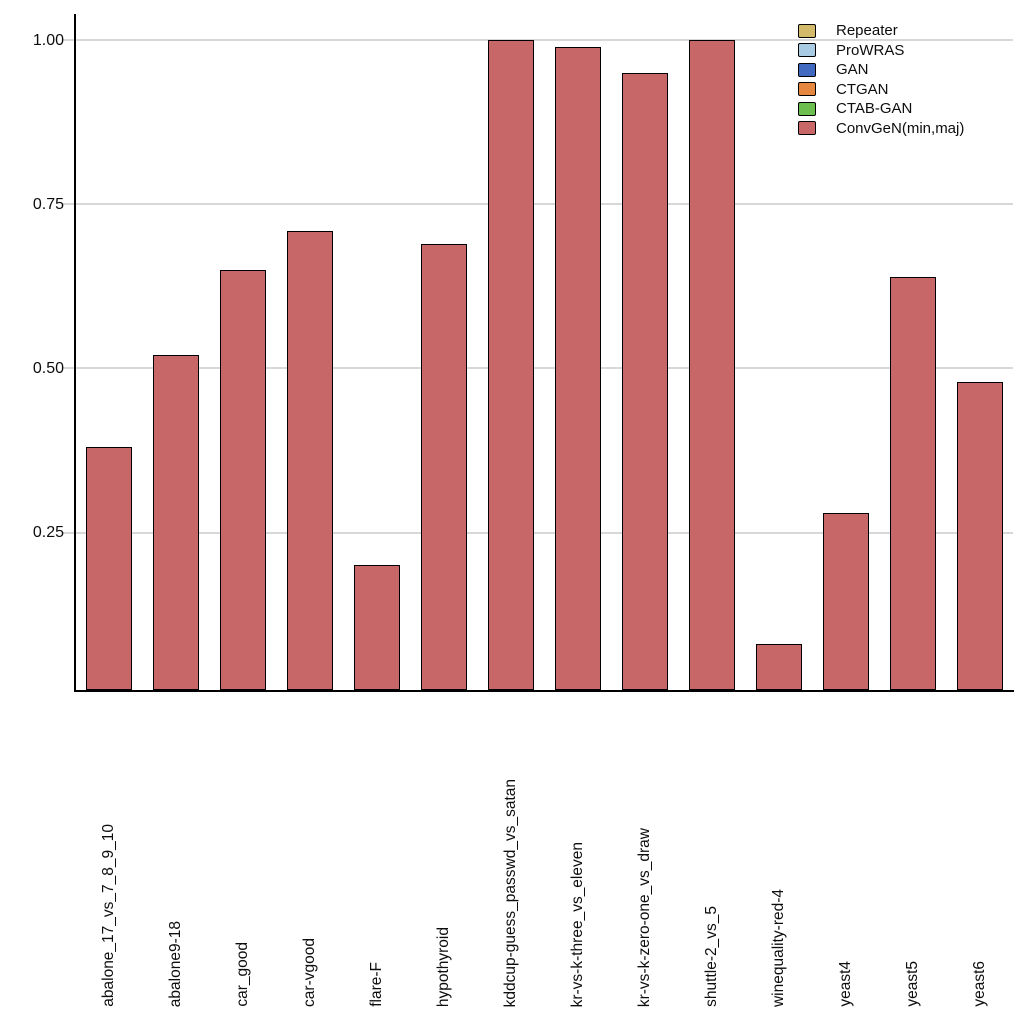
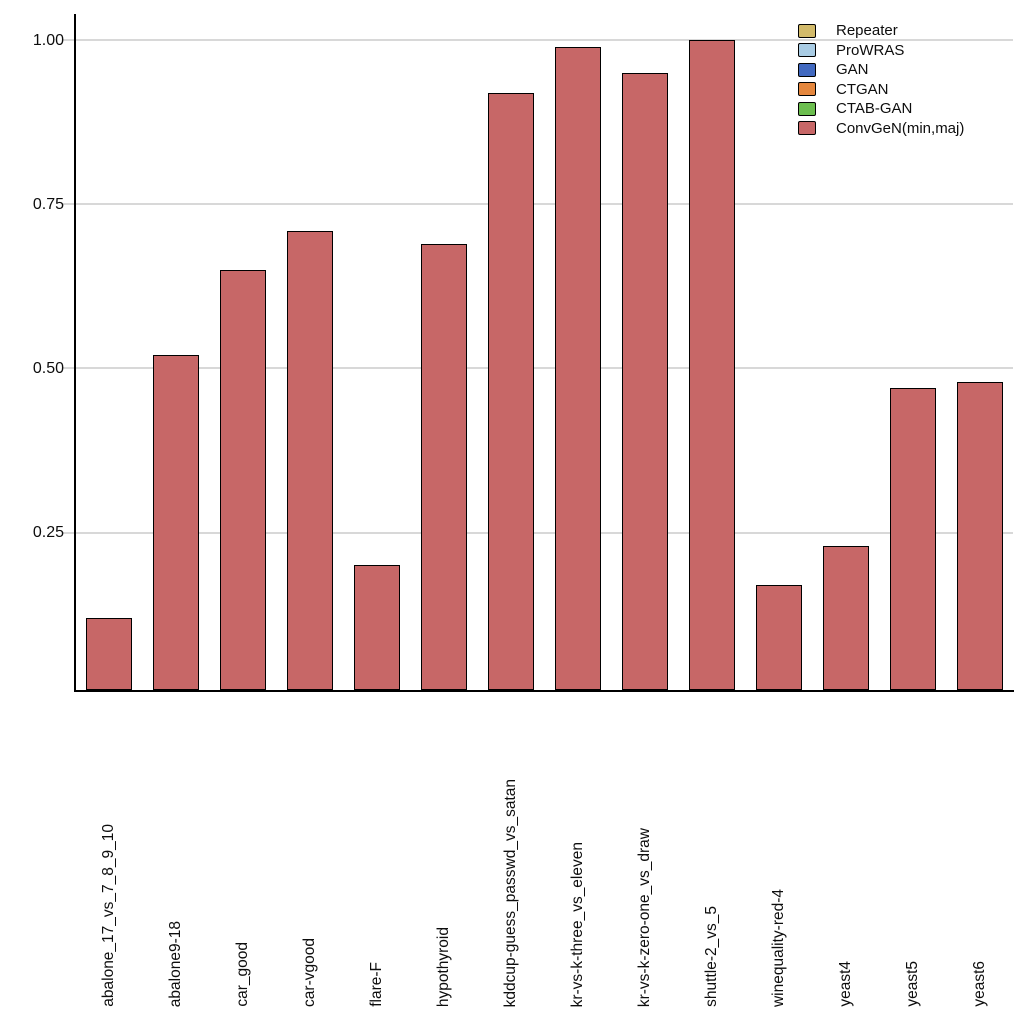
abalone_17_vs_7_8_9_10: 0.38 -> 0.12
kddcup-guess_passwd_vs_satan: 1.00 -> 0.92
winequality-red-4: 0.08 -> 0.17
yeast4: 0.28 -> 0.23
yeast5: 0.64 -> 0.47
